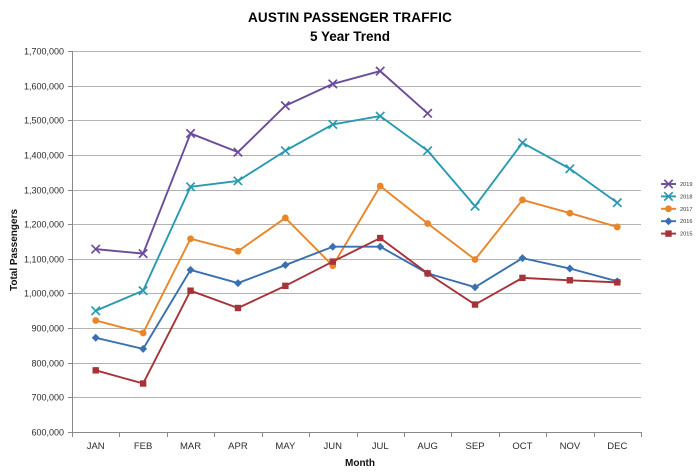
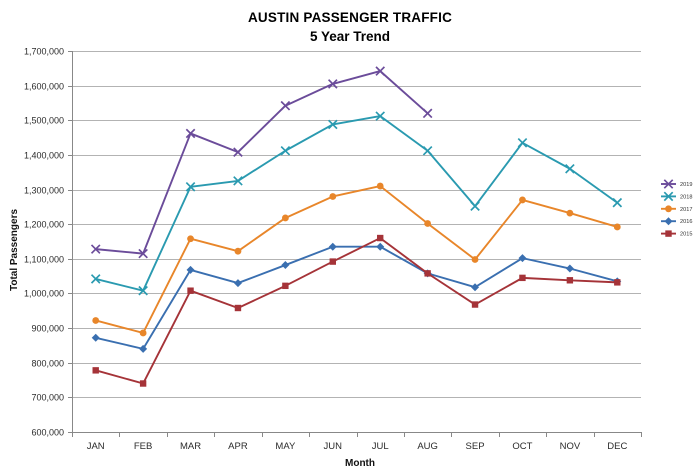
2018/JAN: 950000 -> 1040000
2017/JUN: 1080000 -> 1280000
